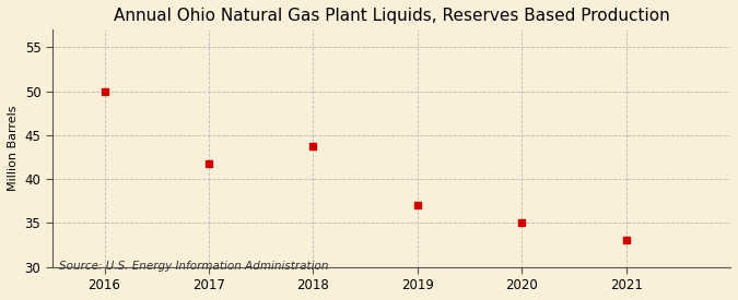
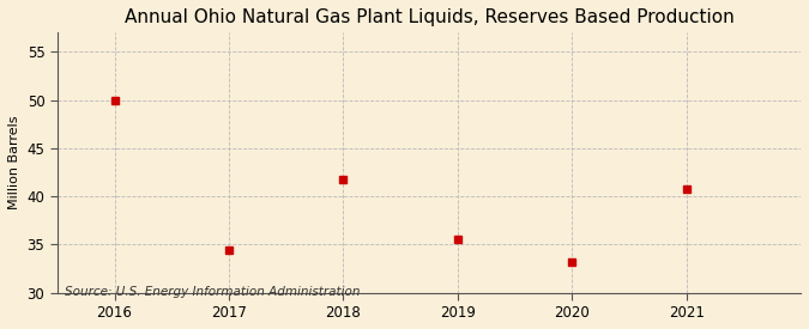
2017: 41.8 -> 34.4
2018: 43.8 -> 41.8
2019: 37.0 -> 35.6
2020: 35.0 -> 33.2
2021: 33.0 -> 40.8
